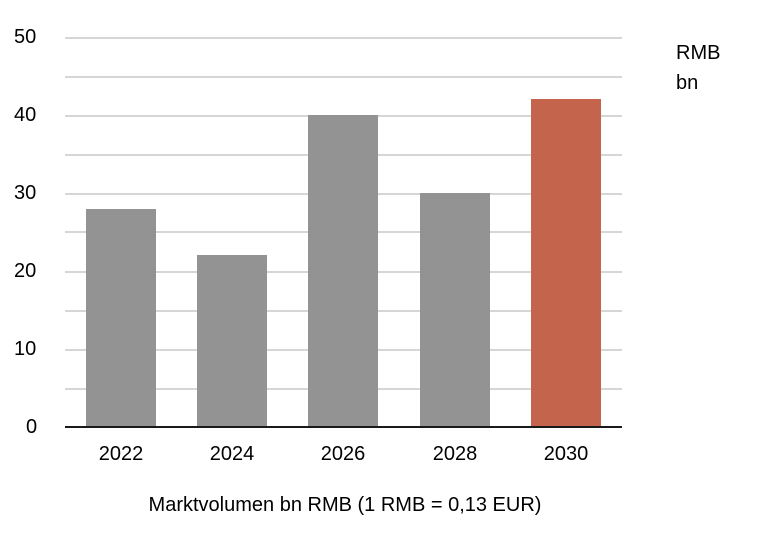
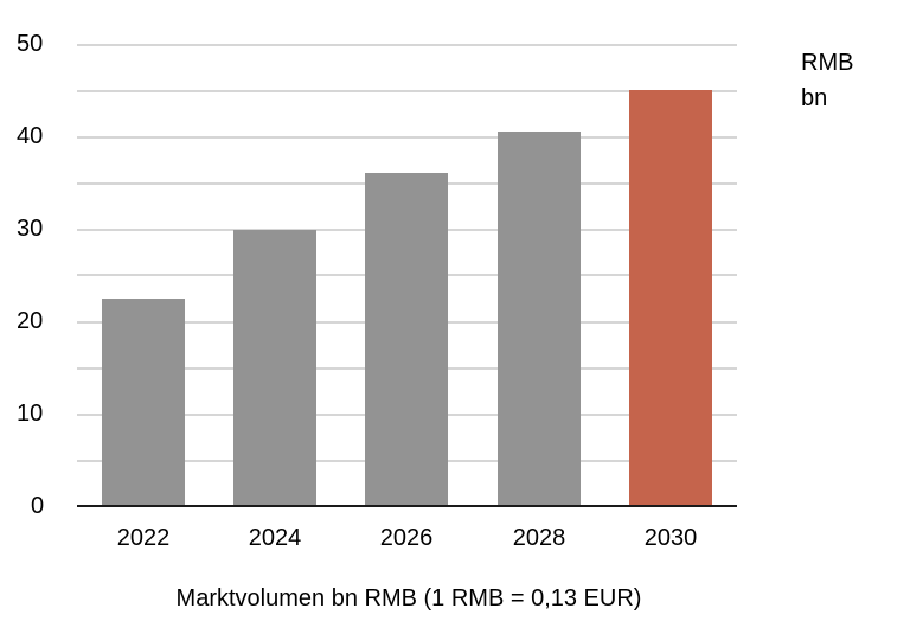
2022: 28 -> 22
2024: 22 -> 30
2026: 40 -> 36
2028: 30 -> 40
2030: 42 -> 45
